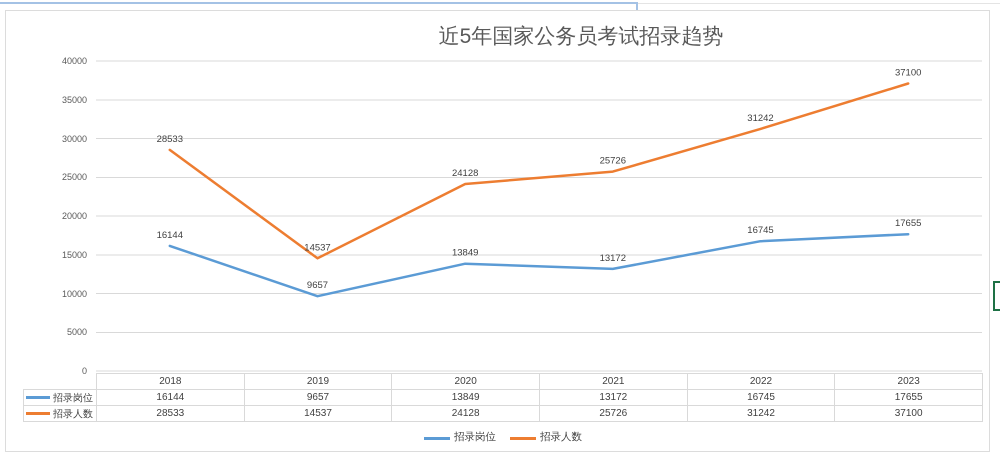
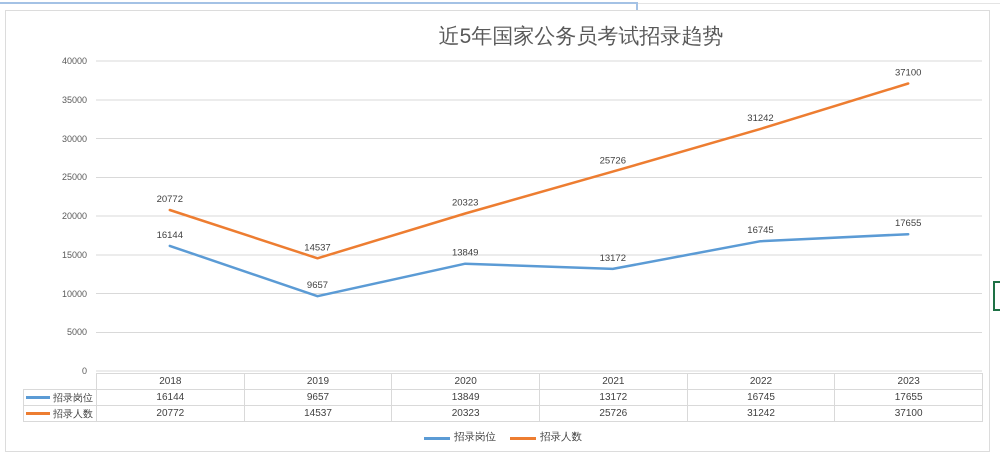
招录人数/2018: 28533 -> 20772
招录人数/2020: 24128 -> 20323
